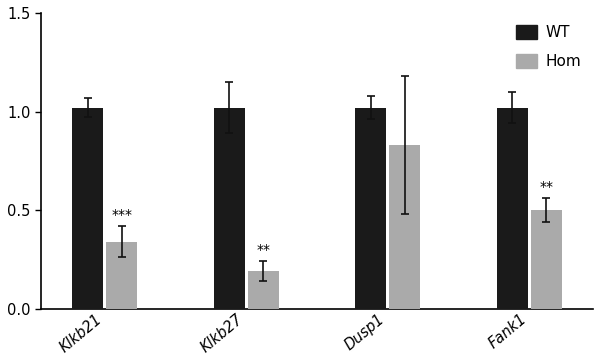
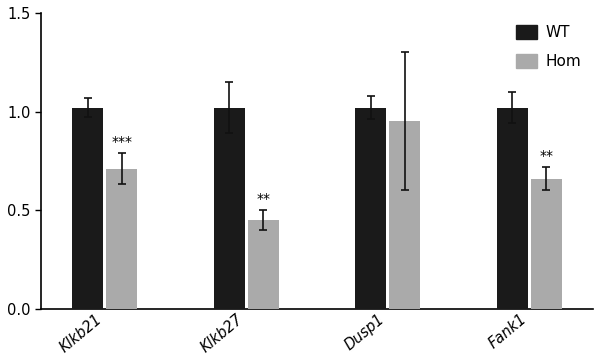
Hom/Klkb21: 0.34 -> 0.71
Hom/Klkb27: 0.19 -> 0.45
Hom/Dusp1: 0.83 -> 0.95
Hom/Fank1: 0.50 -> 0.66
